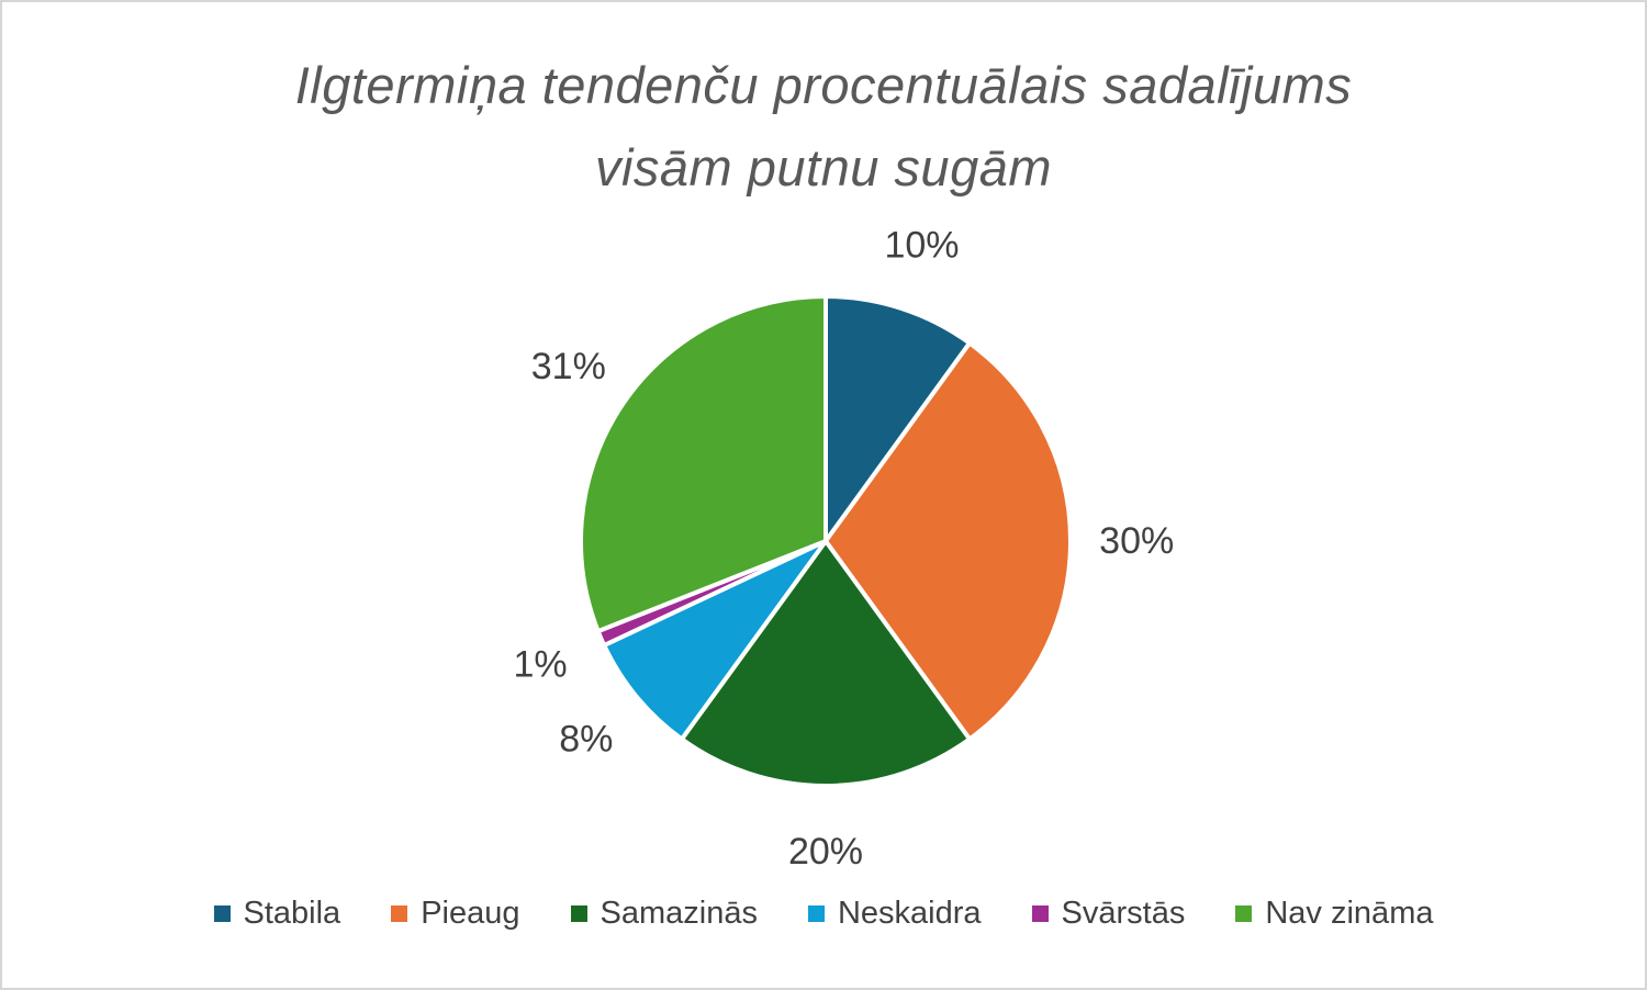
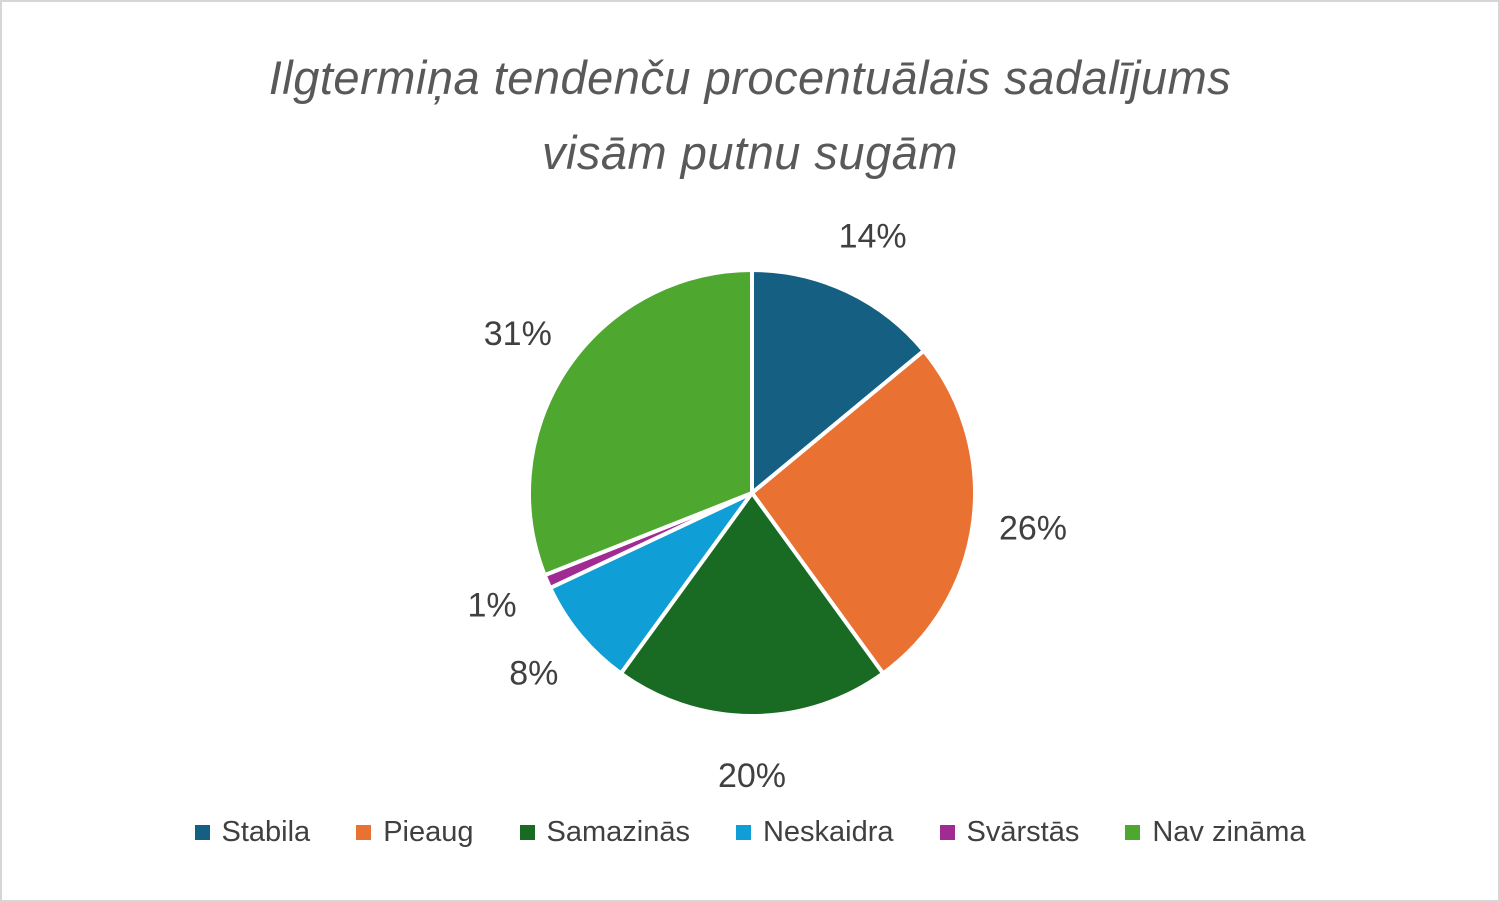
Stabila: 10% -> 14%
Pieaug: 30% -> 26%
